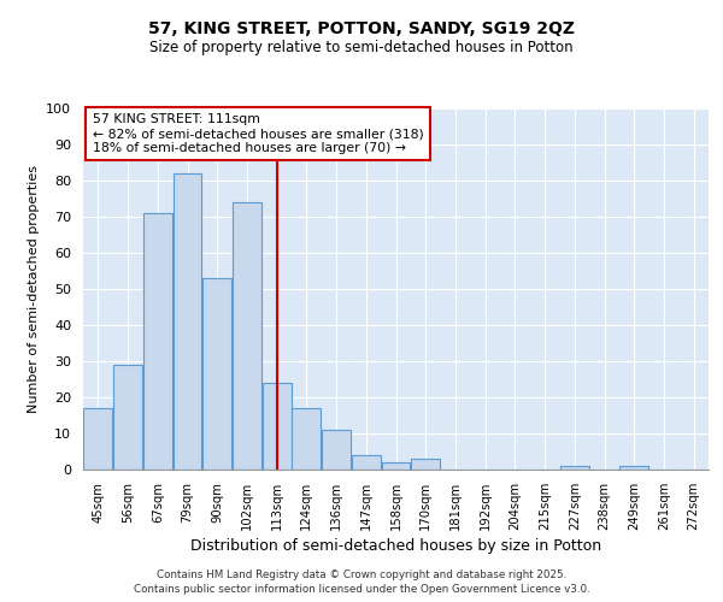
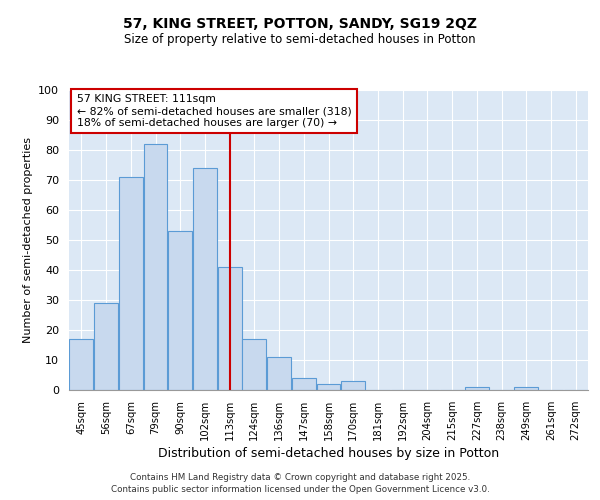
113sqm: 24 -> 41
